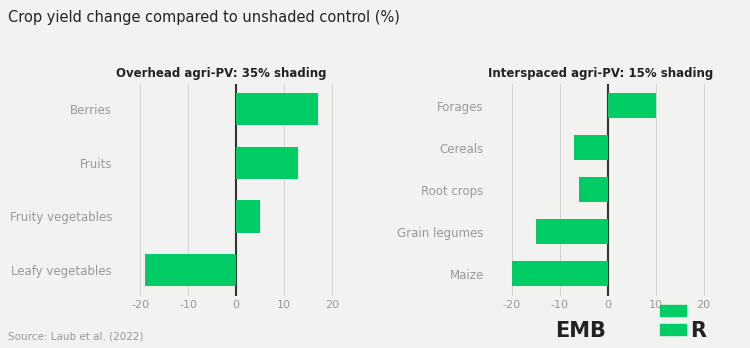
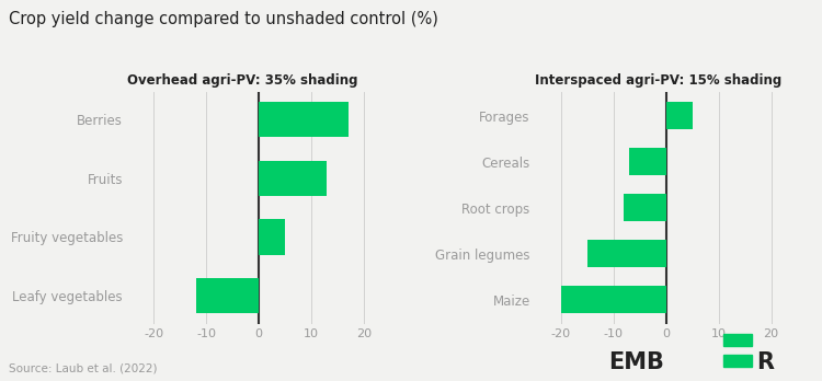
Overhead agri-PV: 35% shading/Leafy vegetables: -19 -> -12
Interspaced agri-PV: 15% shading/Forages: 10 -> 5
Interspaced agri-PV: 15% shading/Root crops: -6 -> -8
